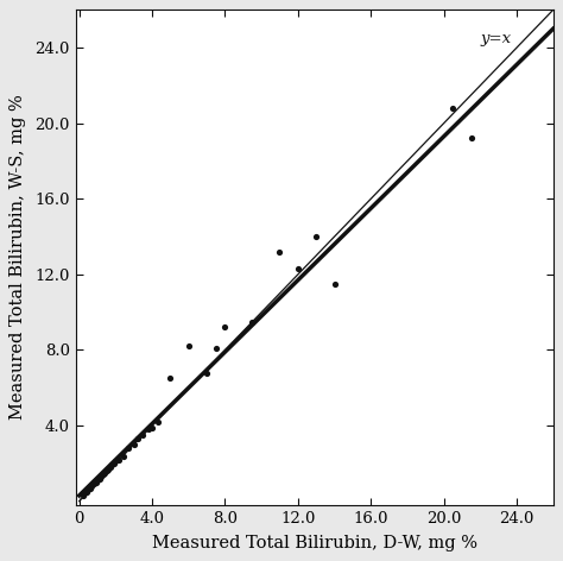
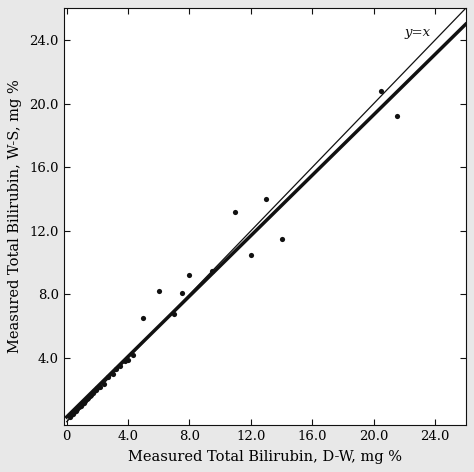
12.0: 12.3 -> 10.5
